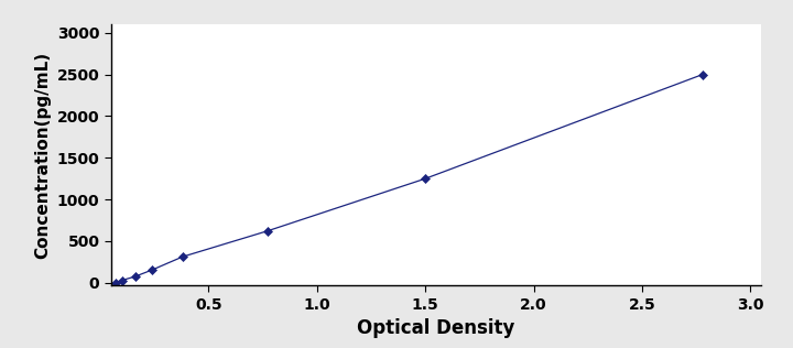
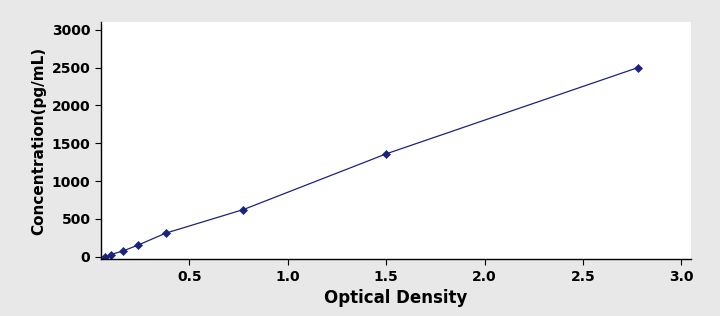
1.5: 1250 -> 1360
